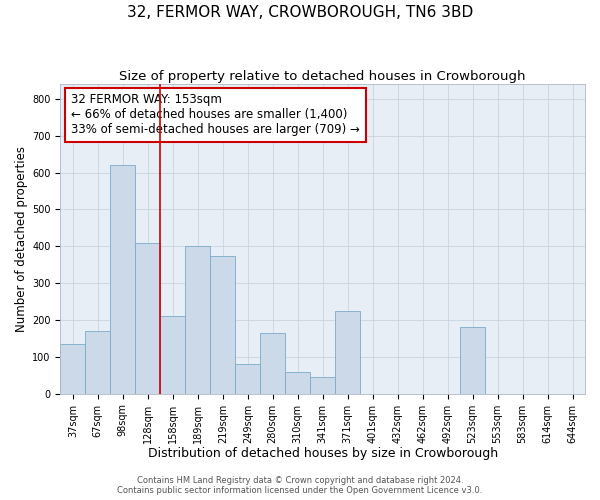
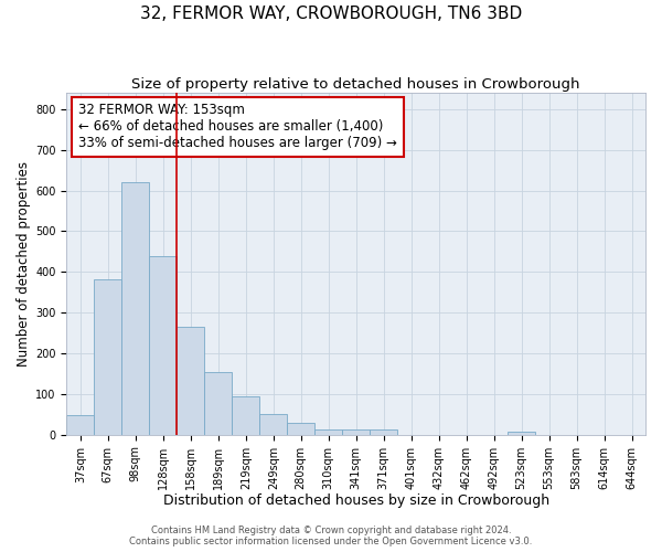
37sqm: 135 -> 47
67sqm: 170 -> 383
128sqm: 410 -> 438
158sqm: 210 -> 265
189sqm: 400 -> 155
219sqm: 375 -> 95
249sqm: 80 -> 50
280sqm: 165 -> 30
310sqm: 60 -> 13
341sqm: 45 -> 13
371sqm: 225 -> 13
523sqm: 180 -> 7
